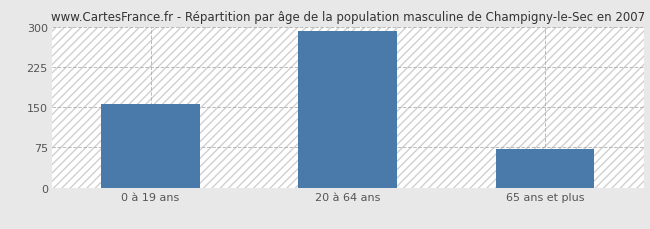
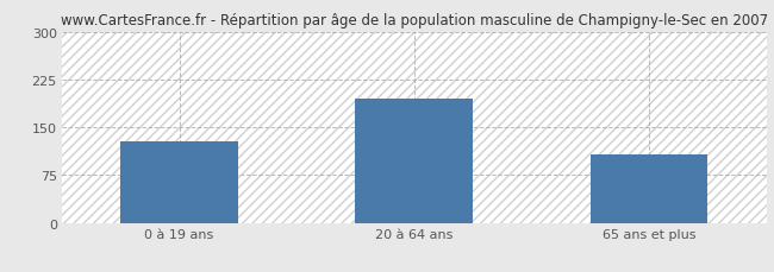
0 à 19 ans: 155 -> 128
20 à 64 ans: 291 -> 194
65 ans et plus: 72 -> 108
